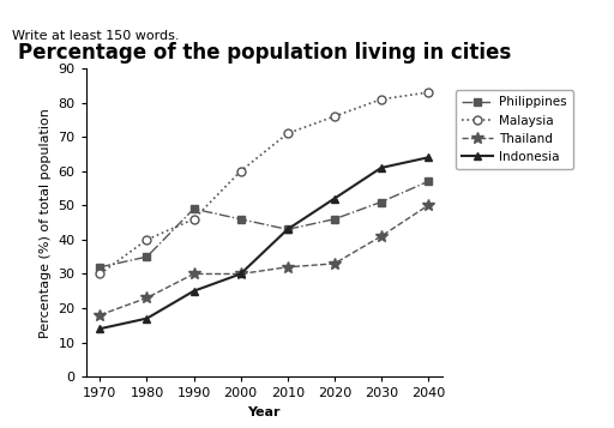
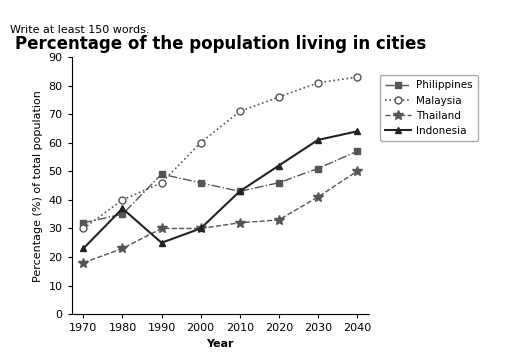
Indonesia/1970: 14 -> 23
Indonesia/1980: 17 -> 37
